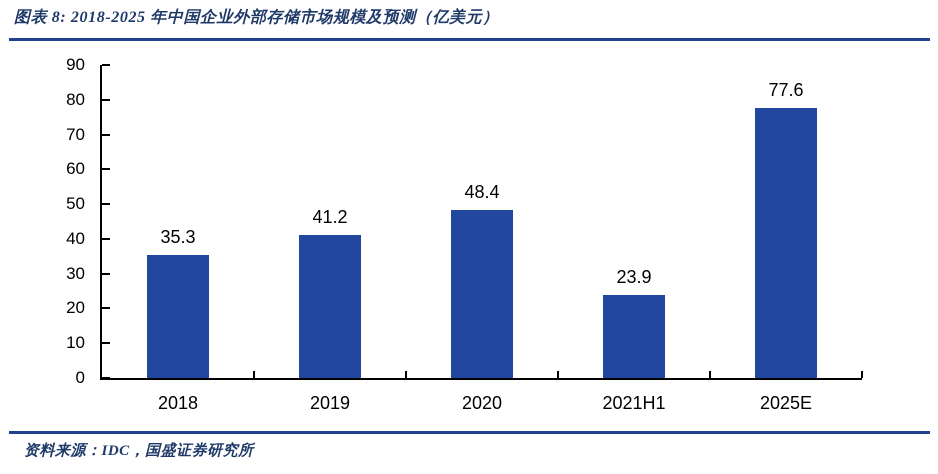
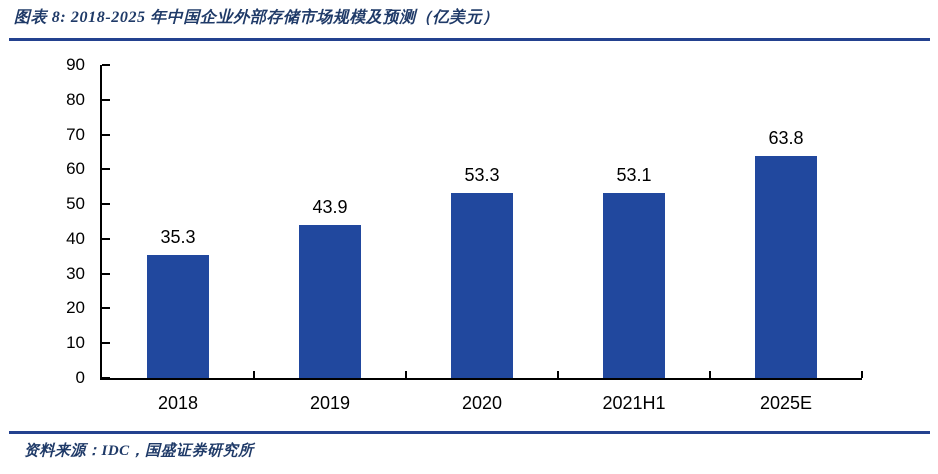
2019: 41.2 -> 43.9
2020: 48.4 -> 53.3
2021H1: 23.9 -> 53.1
2025E: 77.6 -> 63.8
